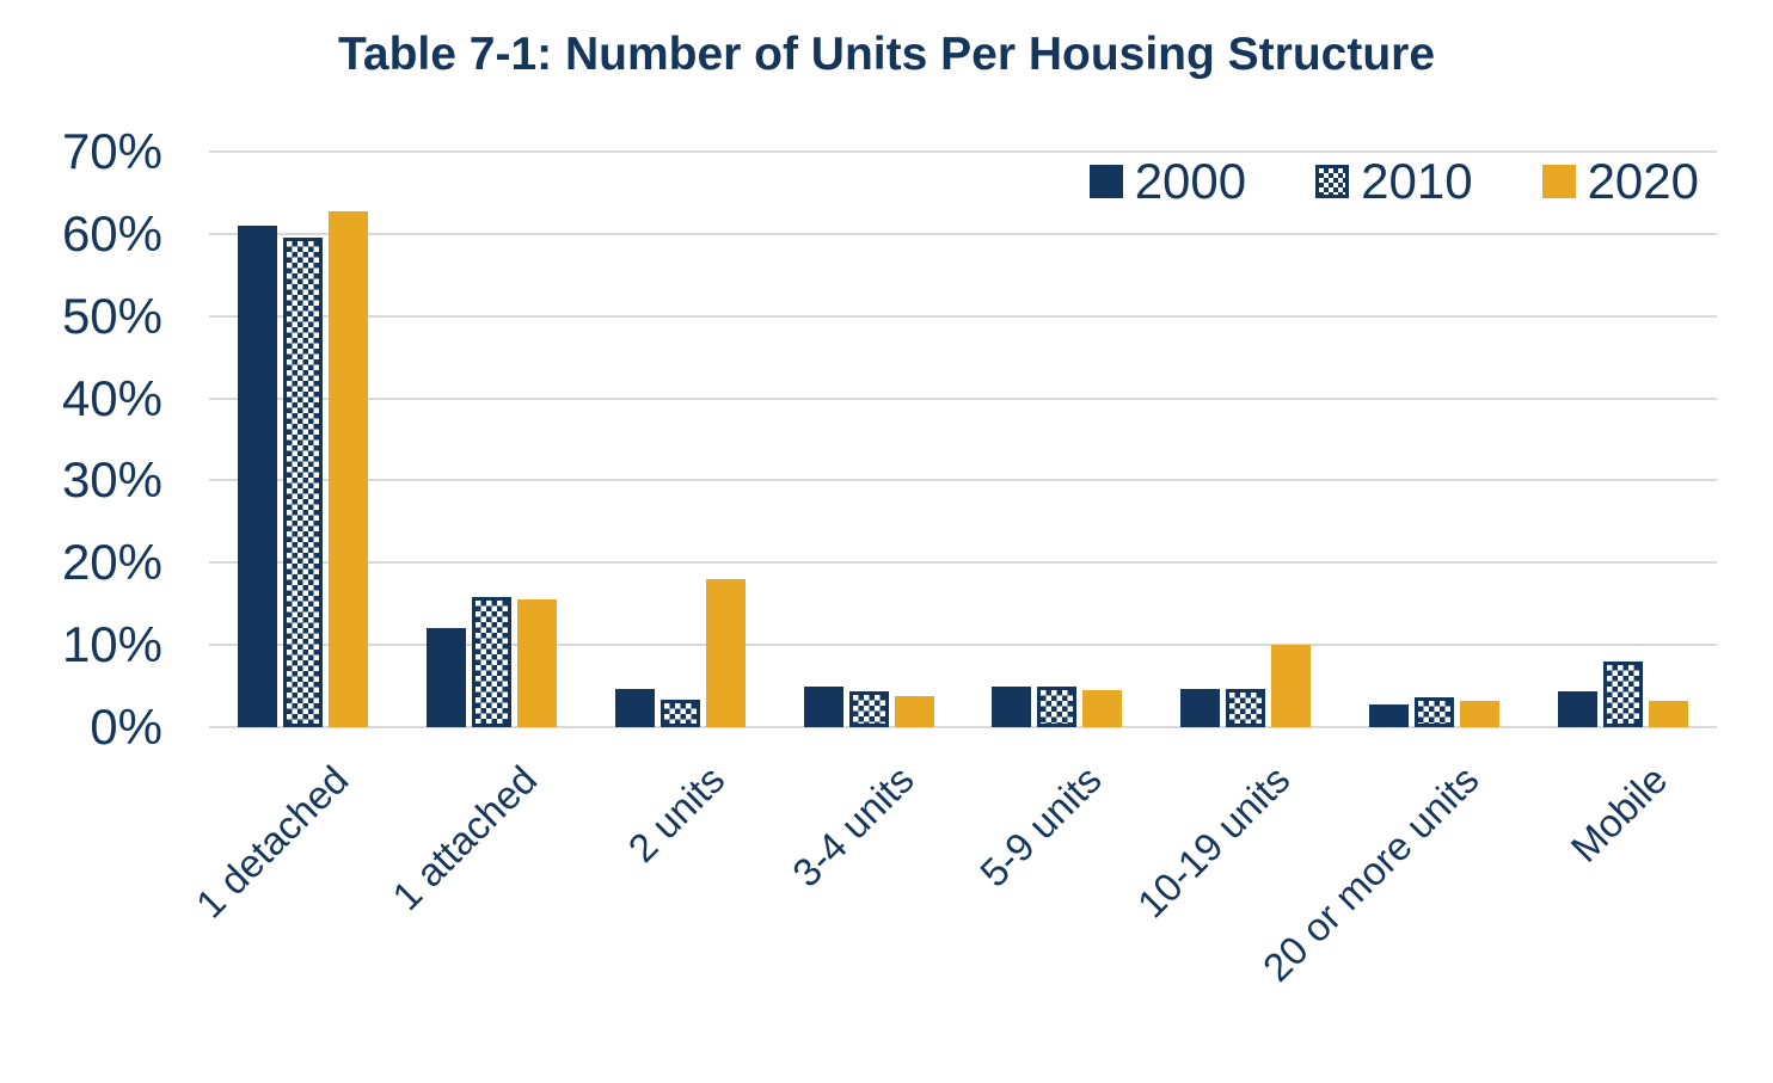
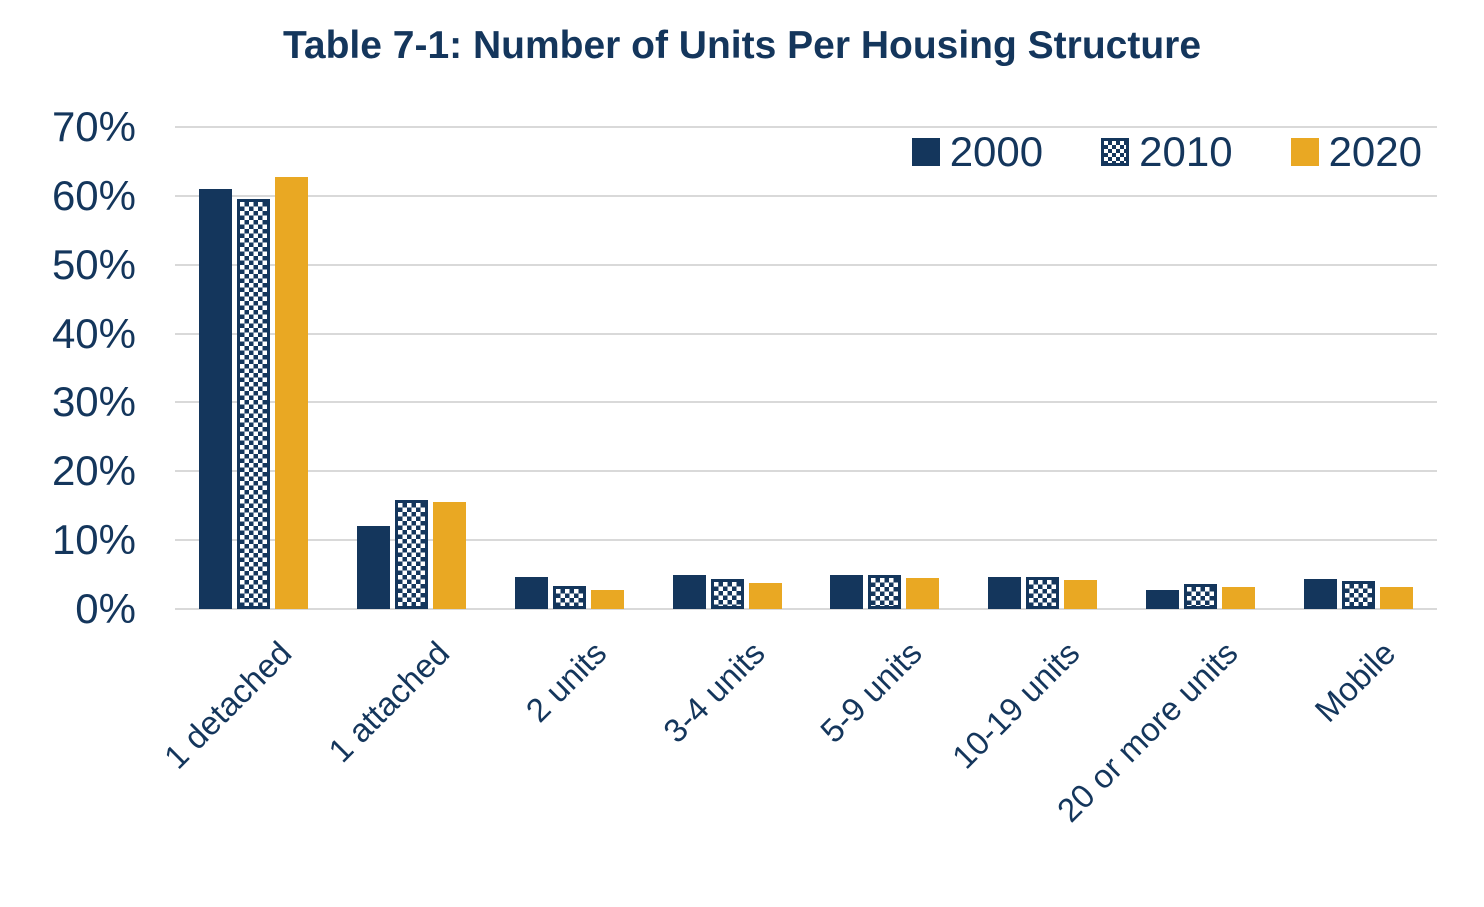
2020/2 units: 18% -> 3%
2020/10-19 units: 10% -> 4%
2010/Mobile: 8% -> 4%
